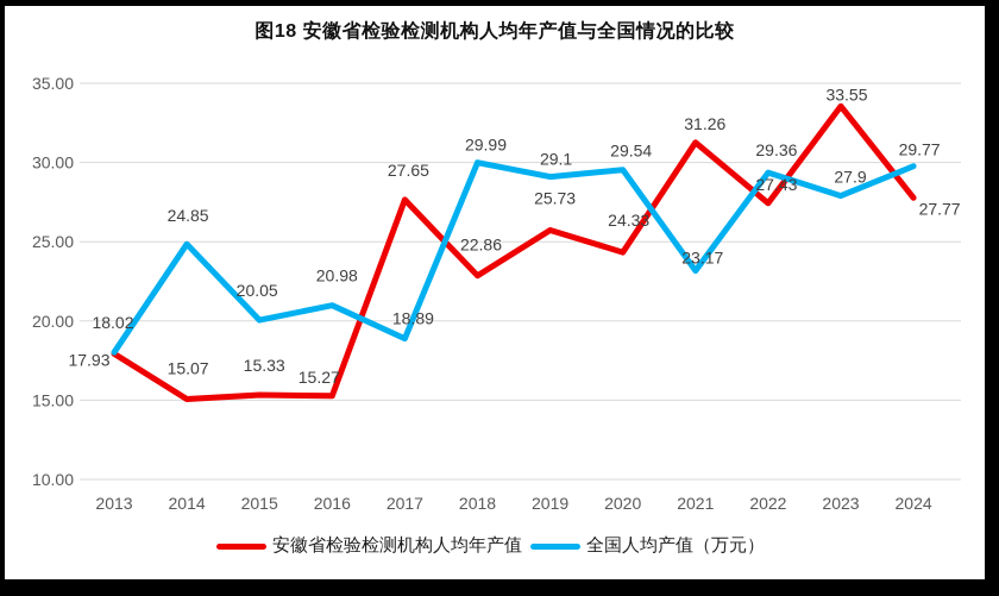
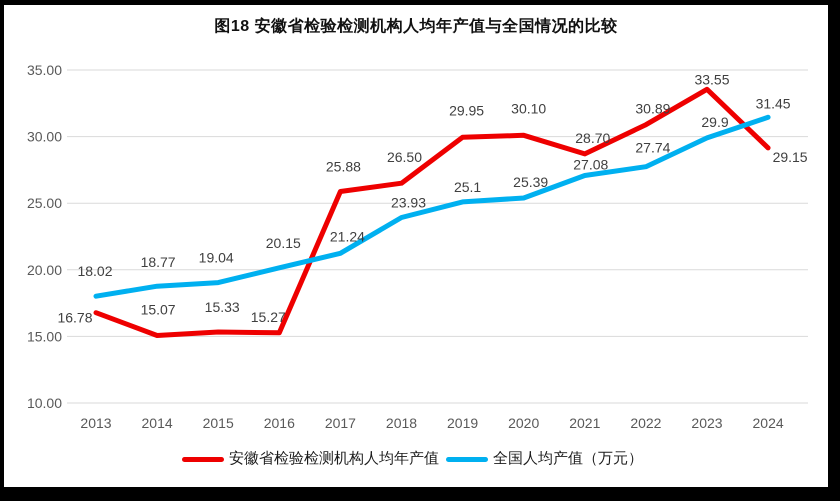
安徽省检验检测机构人均年产值/2013: 17.93 -> 16.78
全国人均产值（万元）/2014: 24.85 -> 18.77
全国人均产值（万元）/2015: 20.05 -> 19.04
全国人均产值（万元）/2016: 20.98 -> 20.15
安徽省检验检测机构人均年产值/2017: 27.65 -> 25.88
全国人均产值（万元）/2017: 18.89 -> 21.24
安徽省检验检测机构人均年产值/2018: 22.86 -> 26.50
全国人均产值（万元）/2018: 29.99 -> 23.93
安徽省检验检测机构人均年产值/2019: 25.73 -> 29.95
全国人均产值（万元）/2019: 29.1 -> 25.1
安徽省检验检测机构人均年产值/2020: 24.33 -> 30.10
全国人均产值（万元）/2020: 29.54 -> 25.39
安徽省检验检测机构人均年产值/2021: 31.26 -> 28.70
全国人均产值（万元）/2021: 23.17 -> 27.08
安徽省检验检测机构人均年产值/2022: 27.43 -> 30.89
全国人均产值（万元）/2022: 29.36 -> 27.74
全国人均产值（万元）/2023: 27.9 -> 29.9
安徽省检验检测机构人均年产值/2024: 27.77 -> 29.15
全国人均产值（万元）/2024: 29.77 -> 31.45
